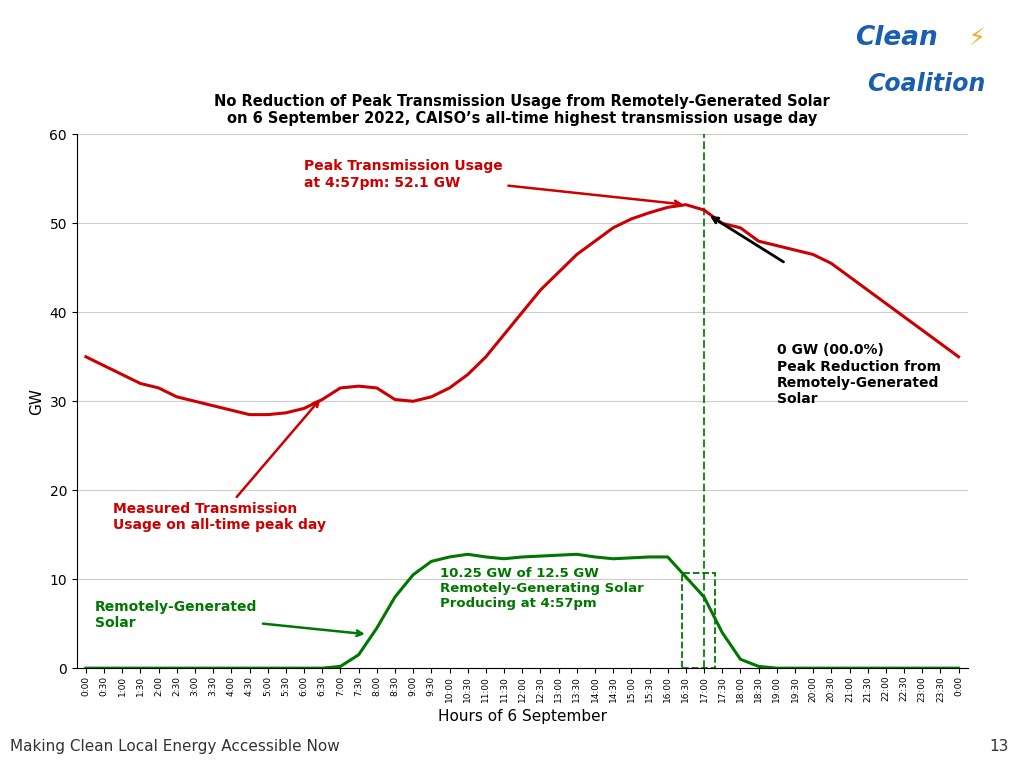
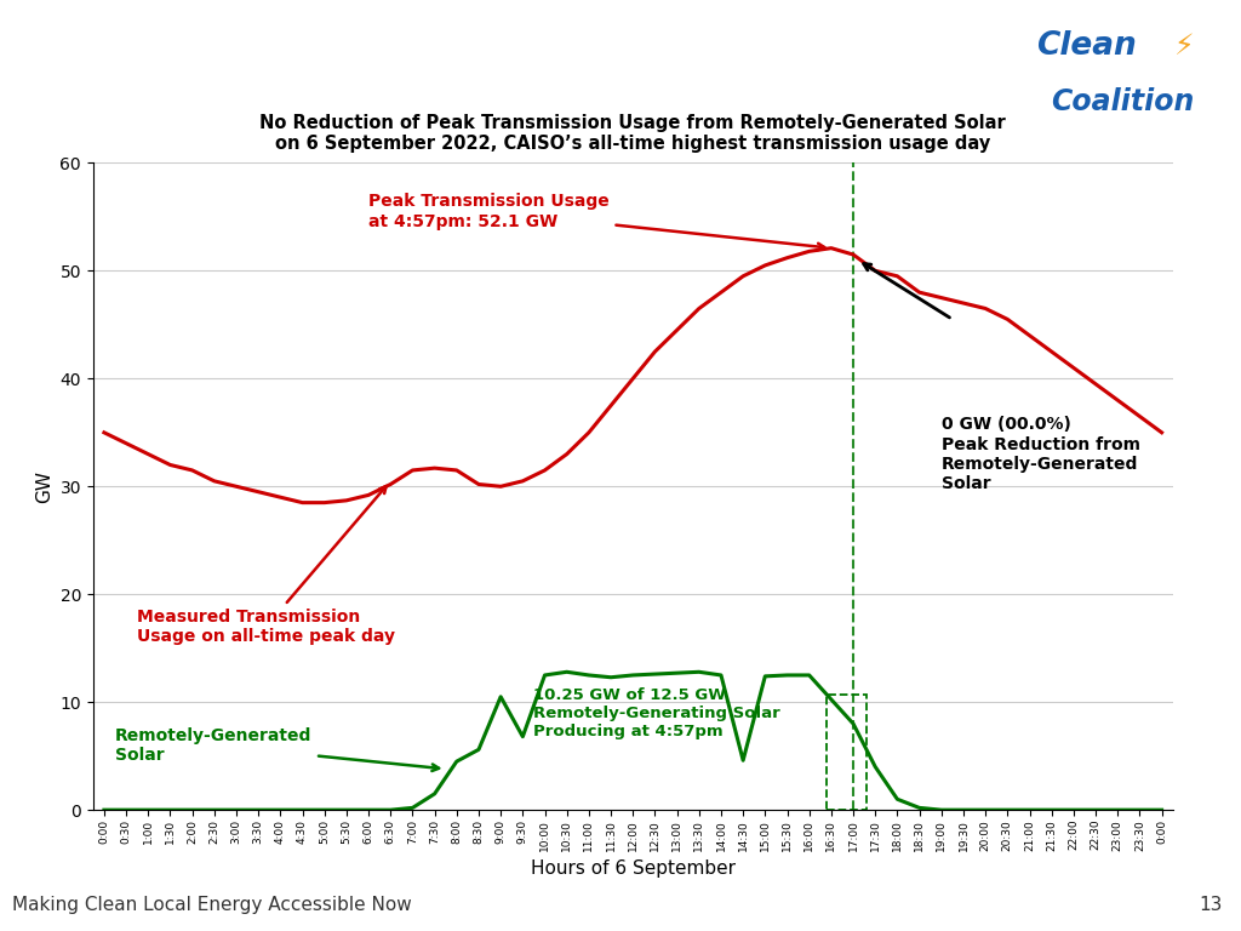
Remotely-Generated Solar/8:30: 8.0 -> 5.6
Remotely-Generated Solar/9:30: 12.0 -> 6.8
Remotely-Generated Solar/14:30: 12.3 -> 4.6
